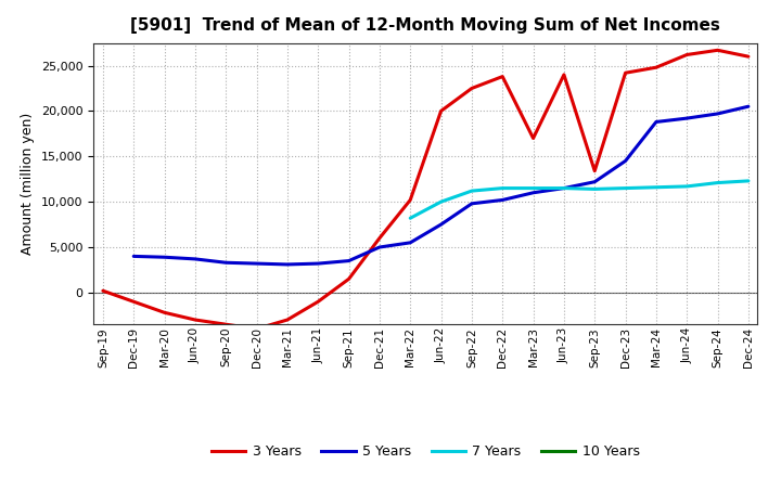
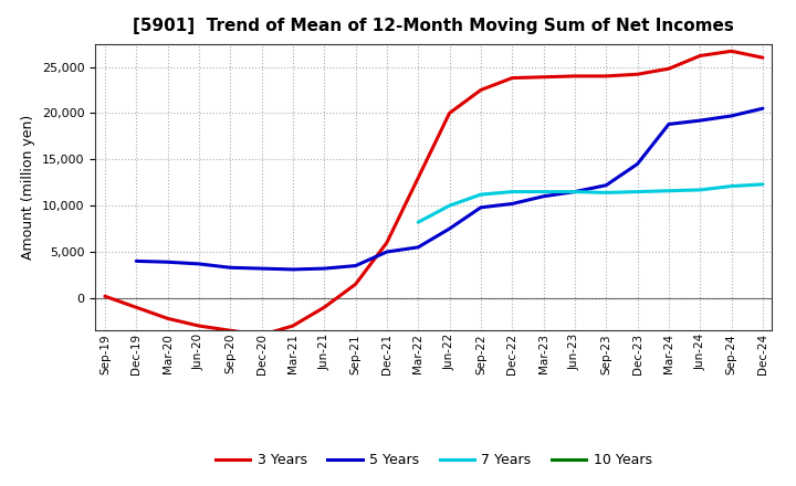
3 Years/Mar-22: 10,200 -> 13,000
3 Years/Mar-23: 17,000 -> 23,900
3 Years/Sep-23: 13,400 -> 24,000
